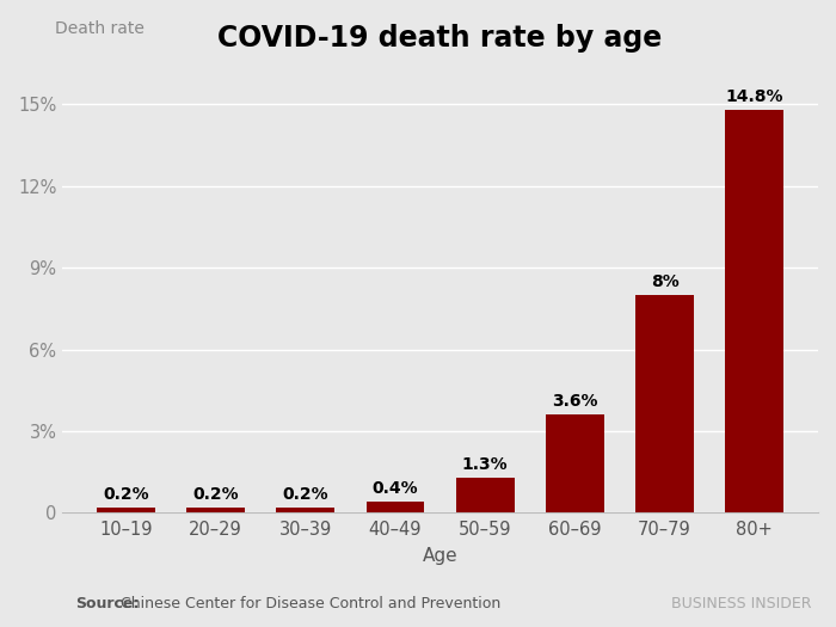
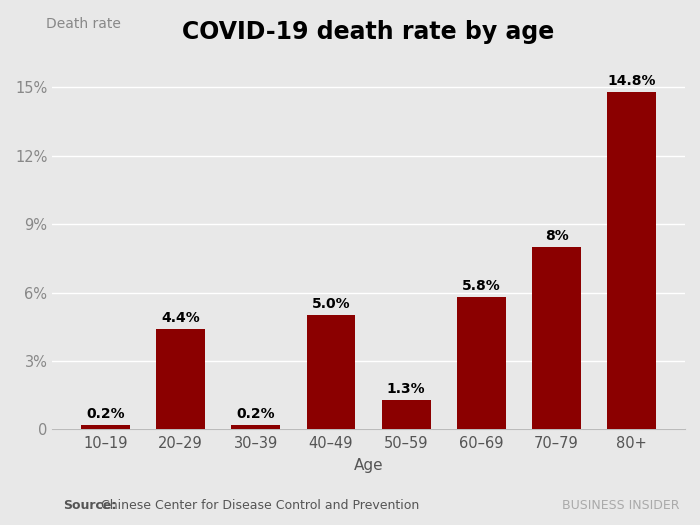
20–29: 0.2% -> 4.4%
40–49: 0.4% -> 5.0%
60–69: 3.6% -> 5.8%
